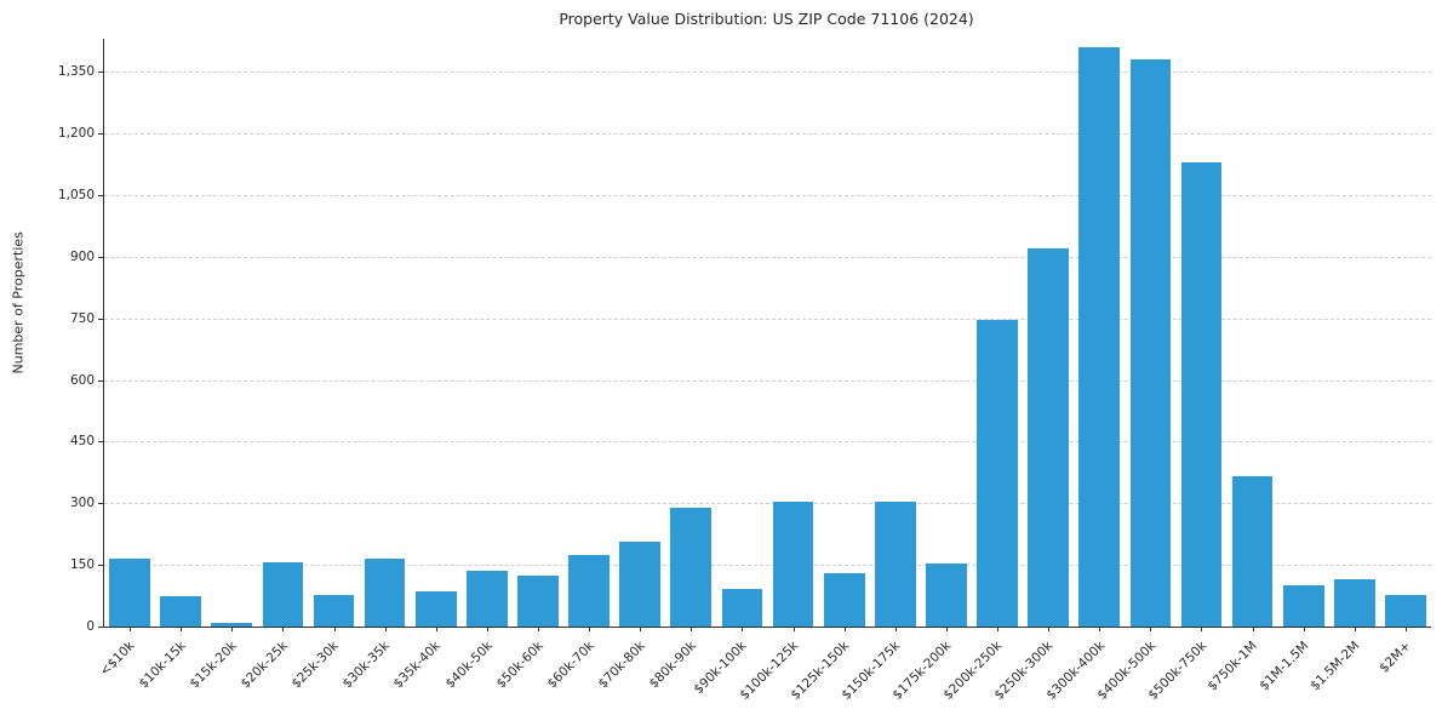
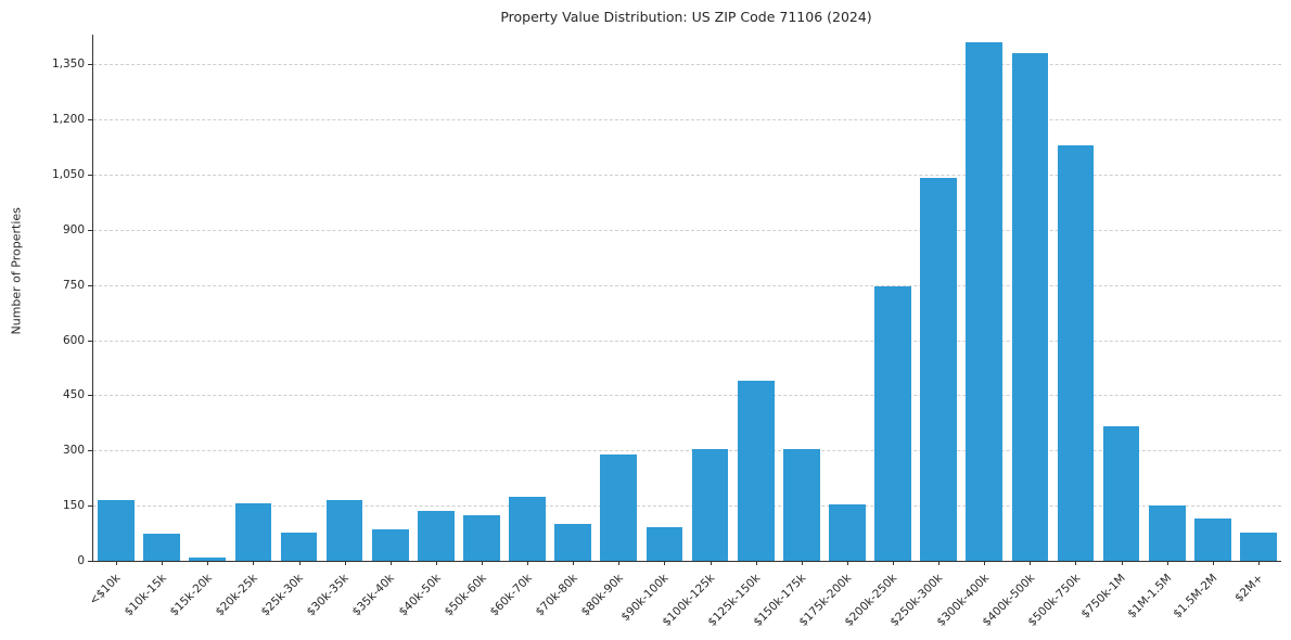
$70k-80k: 200 -> 100
$125k-150k: 130 -> 490
$250k-300k: 920 -> 1040
$1M-1.5M: 100 -> 150
